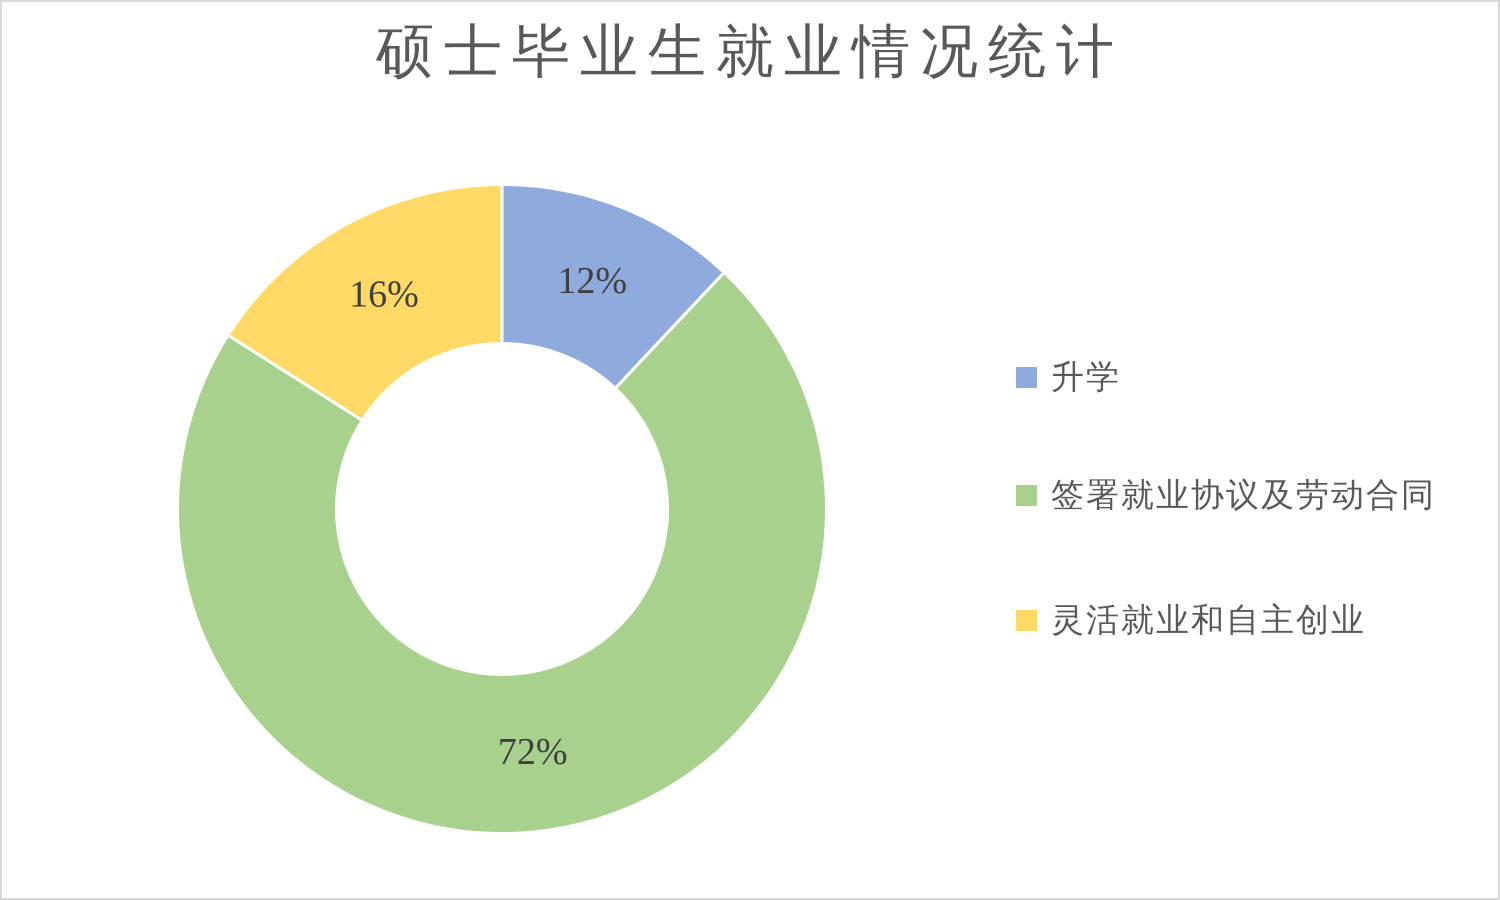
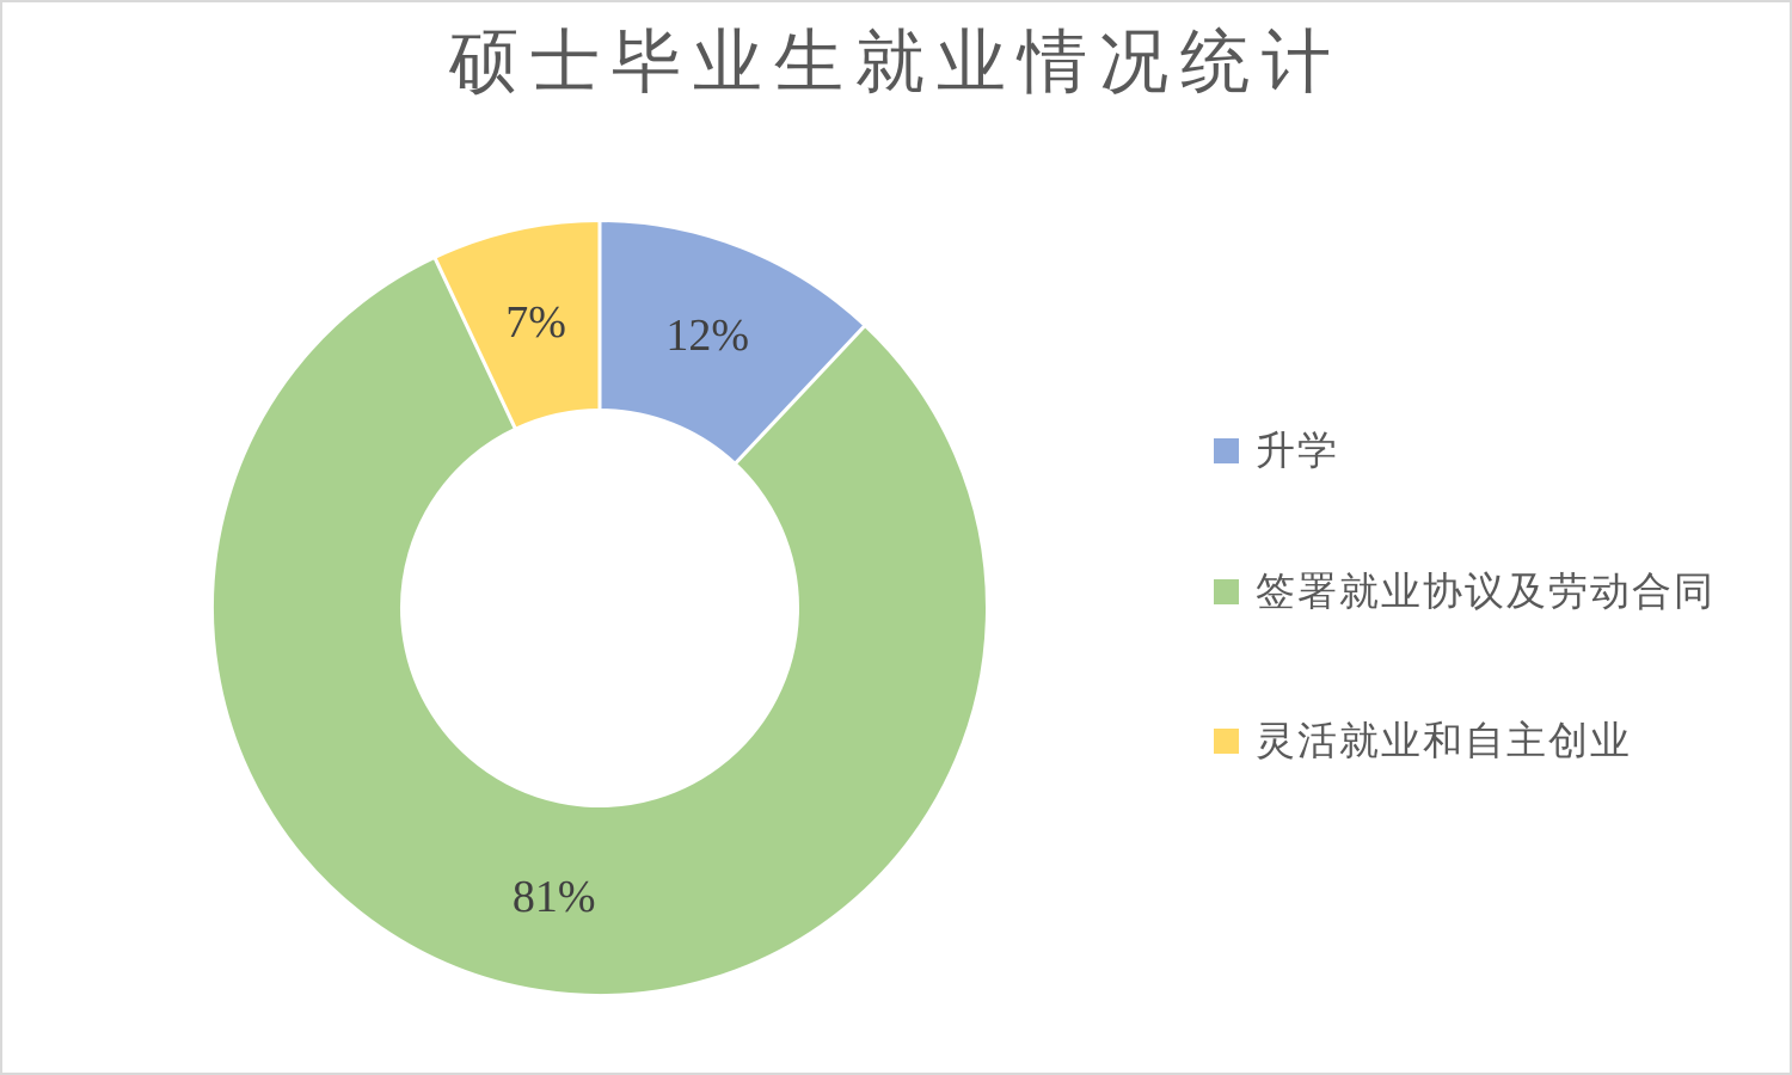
签署就业协议及劳动合同: 72% -> 81%
灵活就业和自主创业: 16% -> 7%
